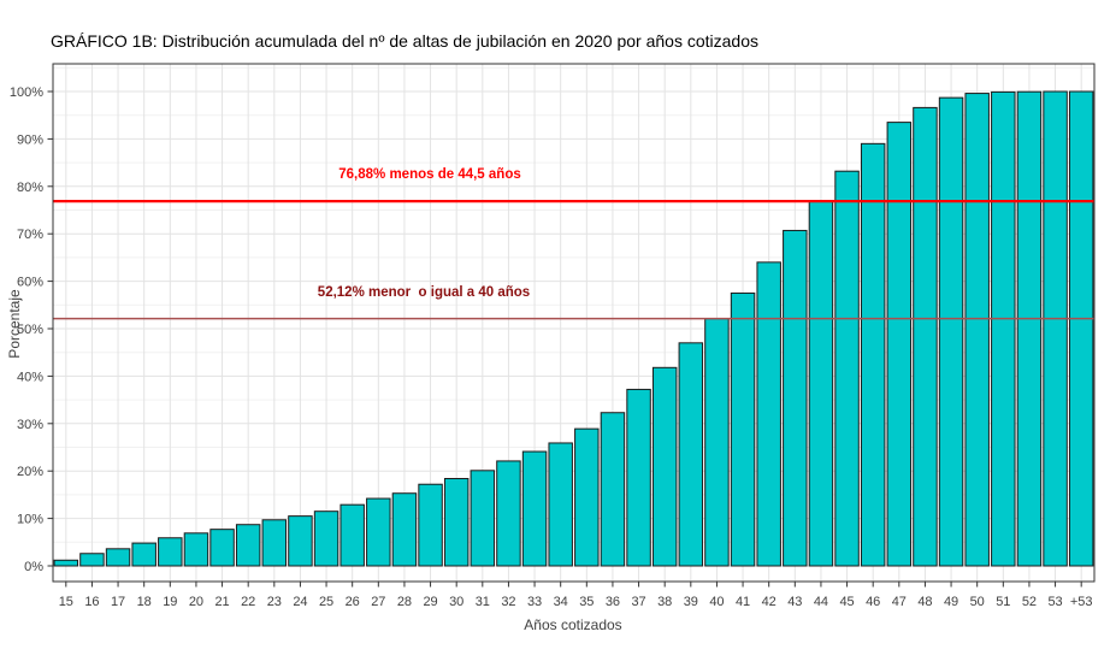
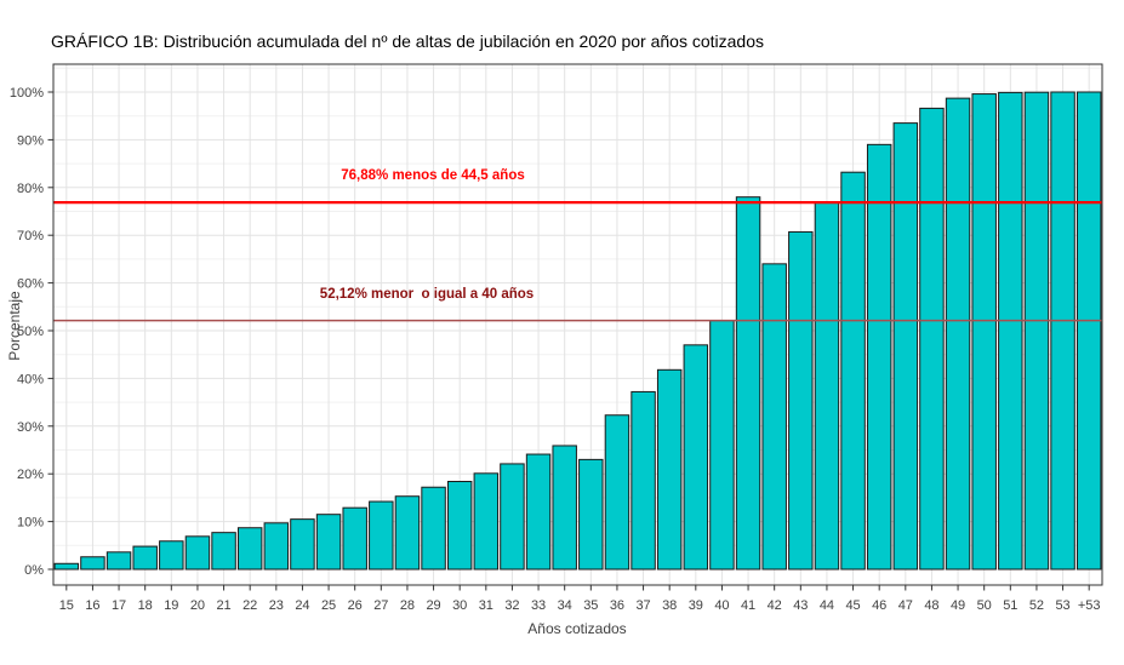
35: 29% -> 23%
41: 58% -> 78%
